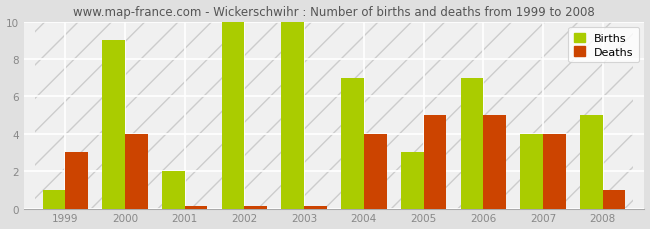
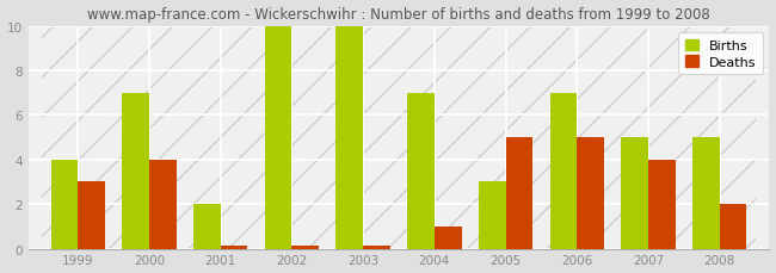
Births/1999: 1 -> 4
Births/2000: 9 -> 7
Deaths/2004: 4.0 -> 1.0
Births/2007: 4 -> 5
Deaths/2008: 1.0 -> 2.0
